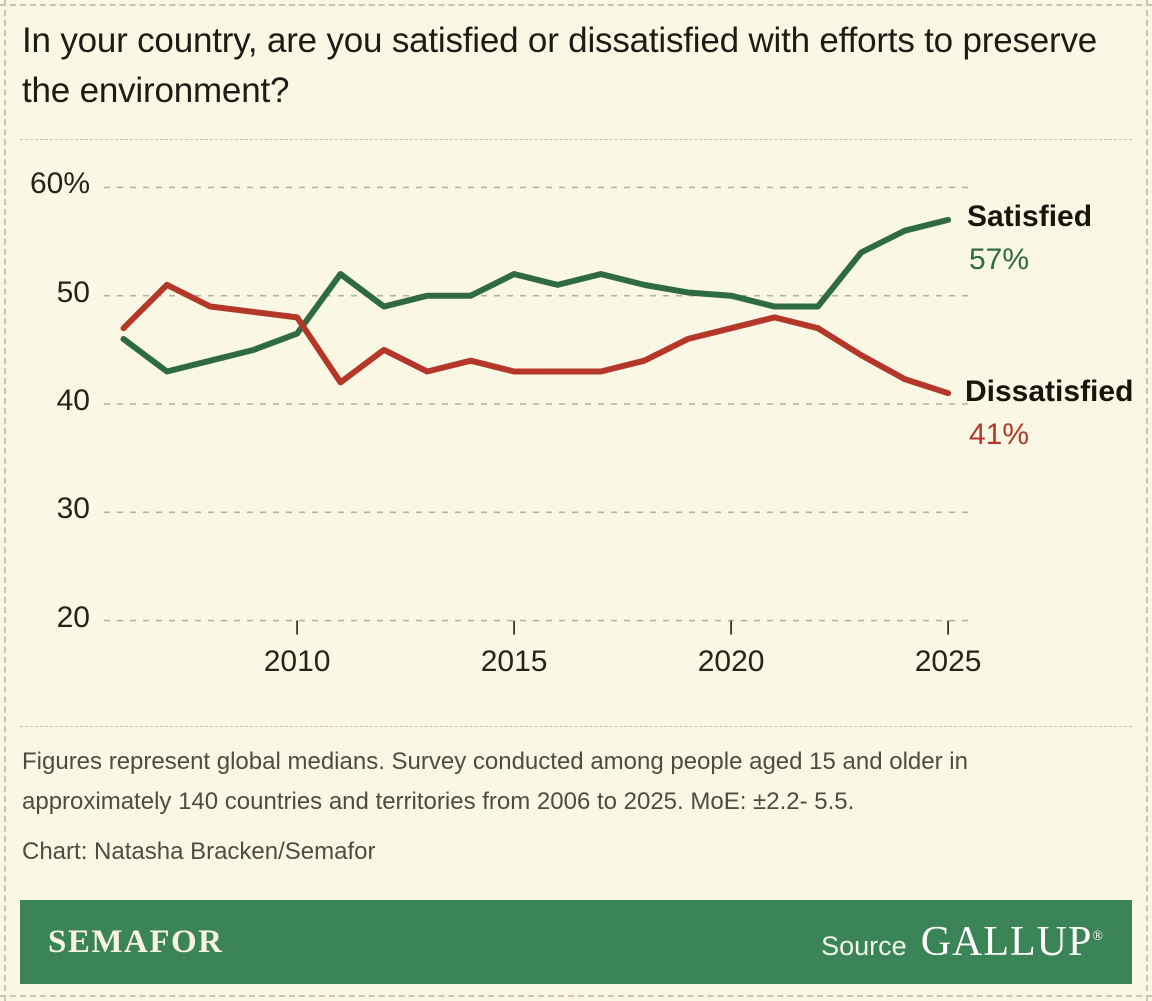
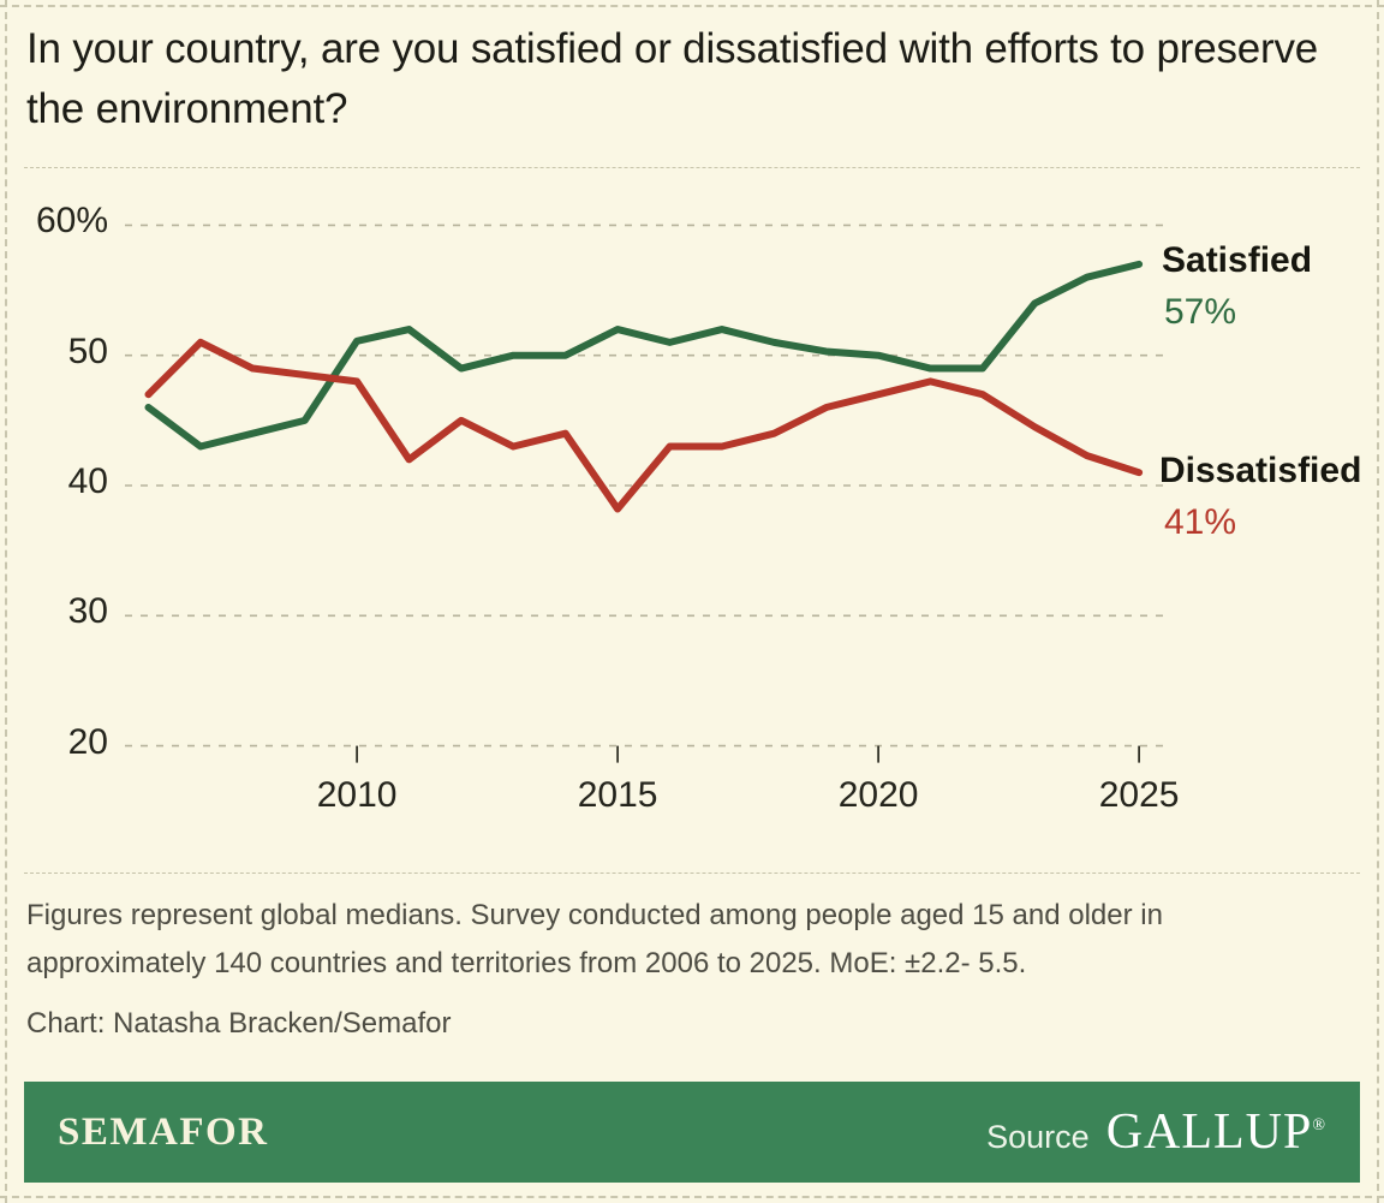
Satisfied/2010: 46.5% -> 51.1%
Dissatisfied/2015: 43.0% -> 38.2%
